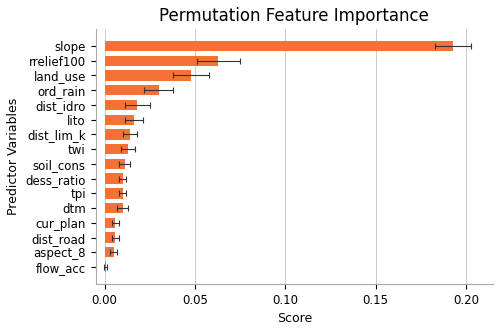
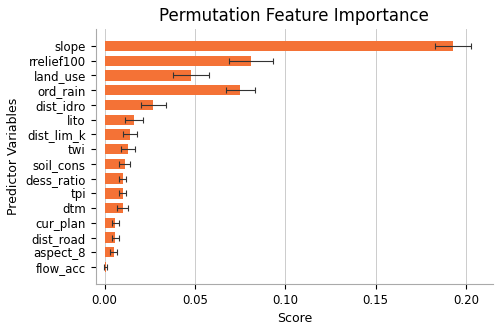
rrelief100: 0.063 -> 0.081
ord_rain: 0.030 -> 0.075
dist_idro: 0.018 -> 0.027
